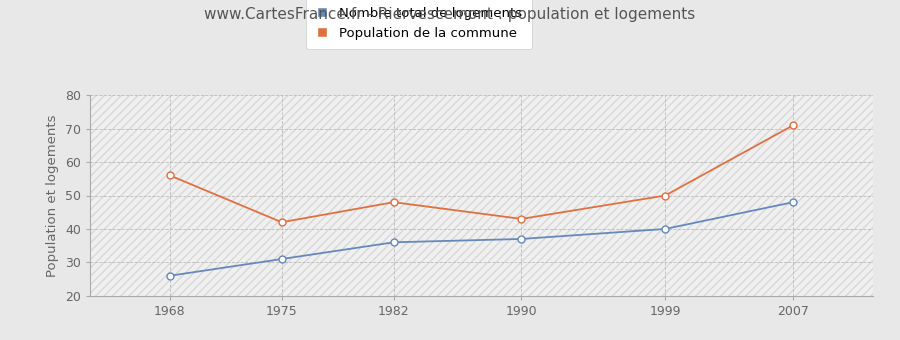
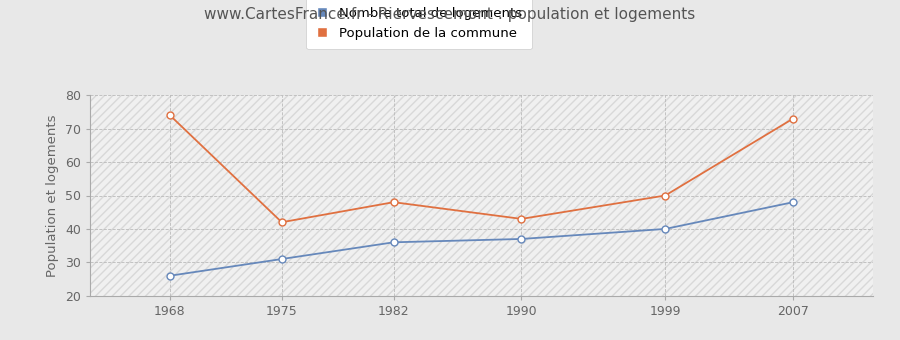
Population de la commune/1968: 56 -> 74
Population de la commune/2007: 71 -> 73
